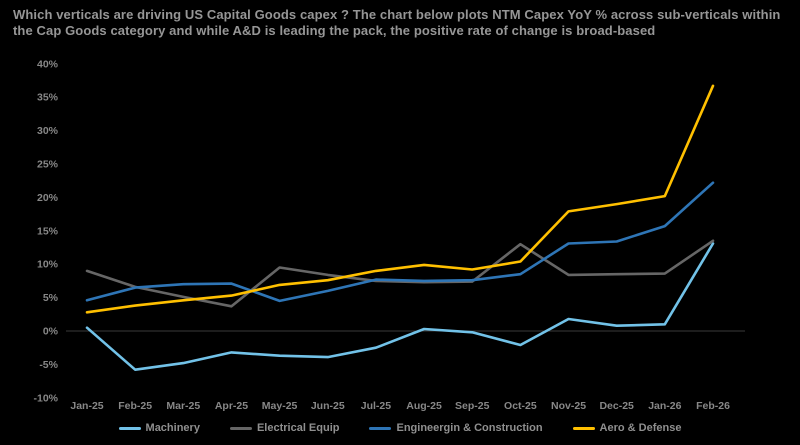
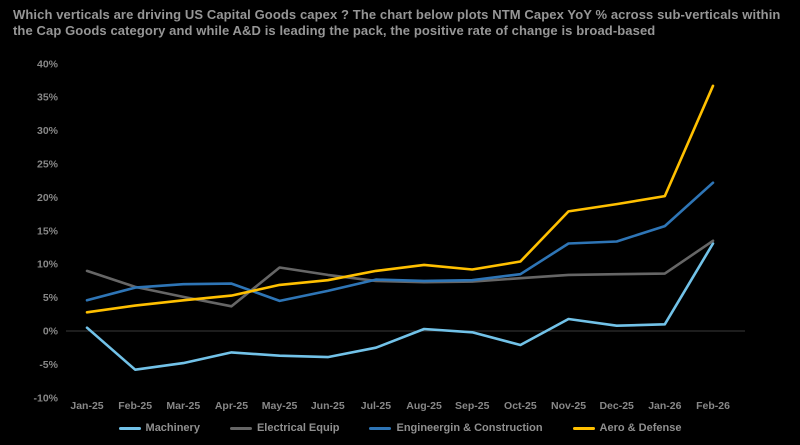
Electrical Equip/Oct-25: 13% -> 8%
